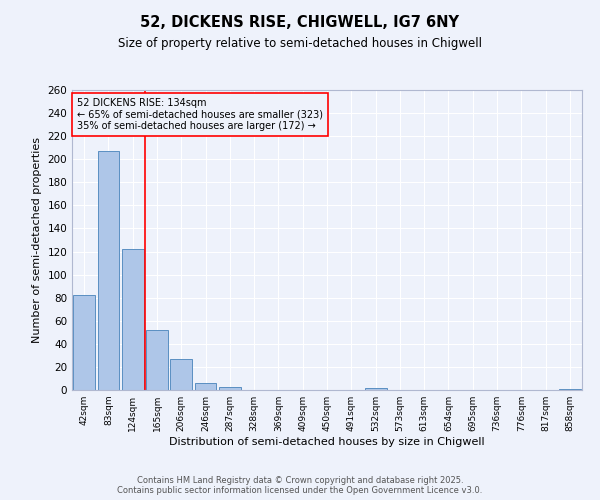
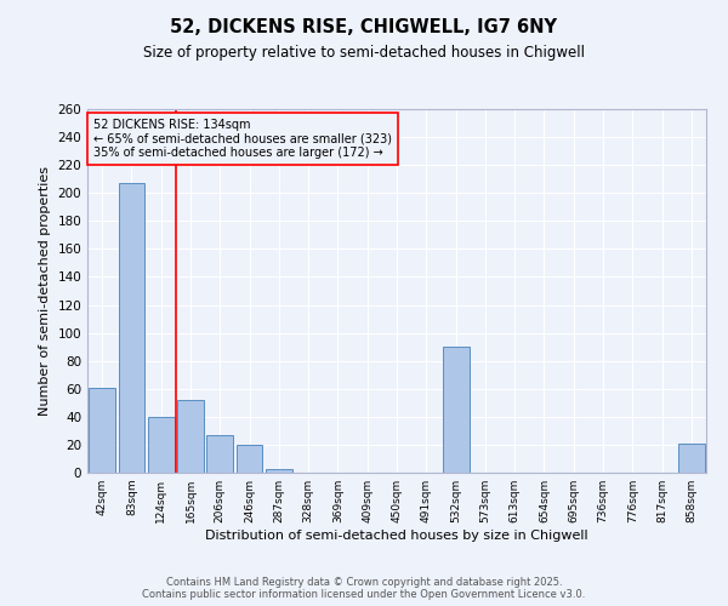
42sqm: 82 -> 61
124sqm: 122 -> 40
246sqm: 6 -> 20
532sqm: 2 -> 90
858sqm: 1 -> 21
